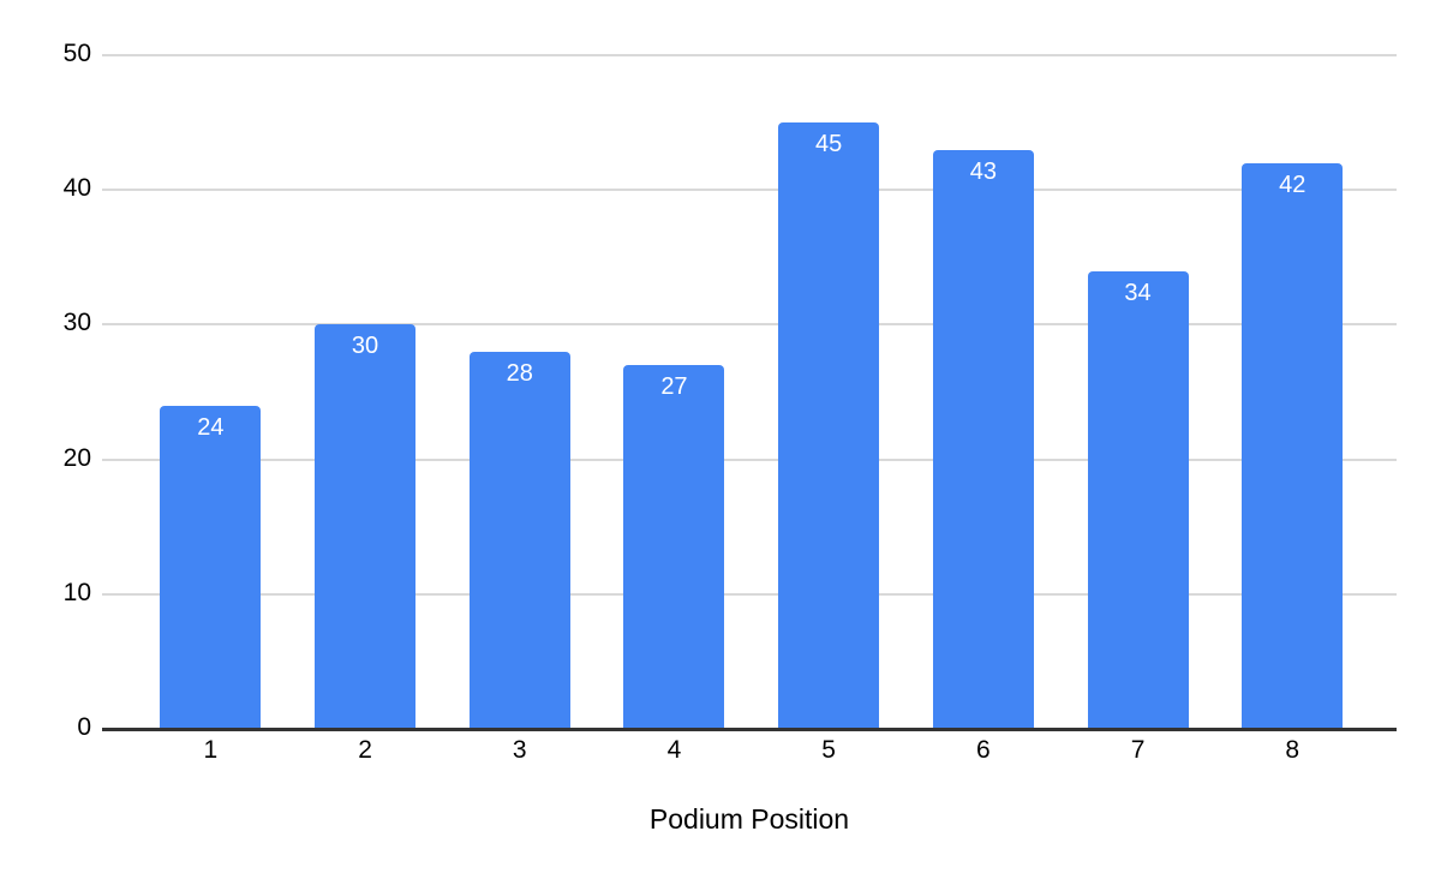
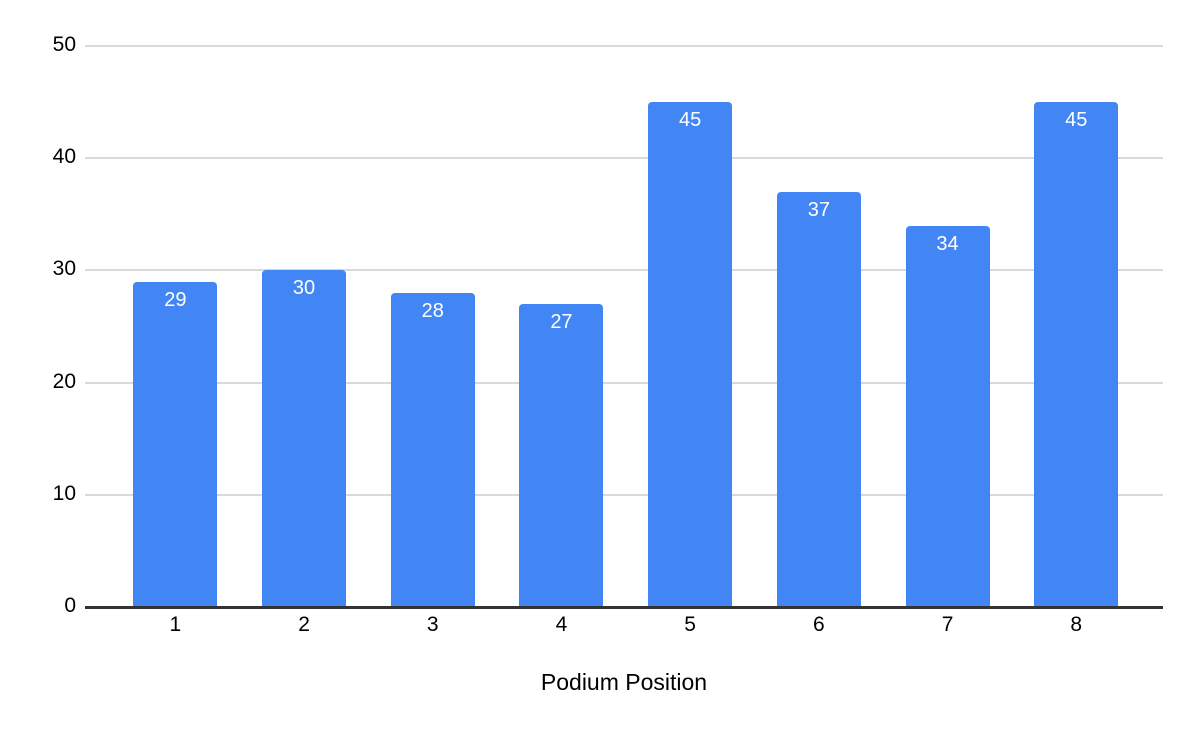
1: 24 -> 29
6: 43 -> 37
8: 42 -> 45
